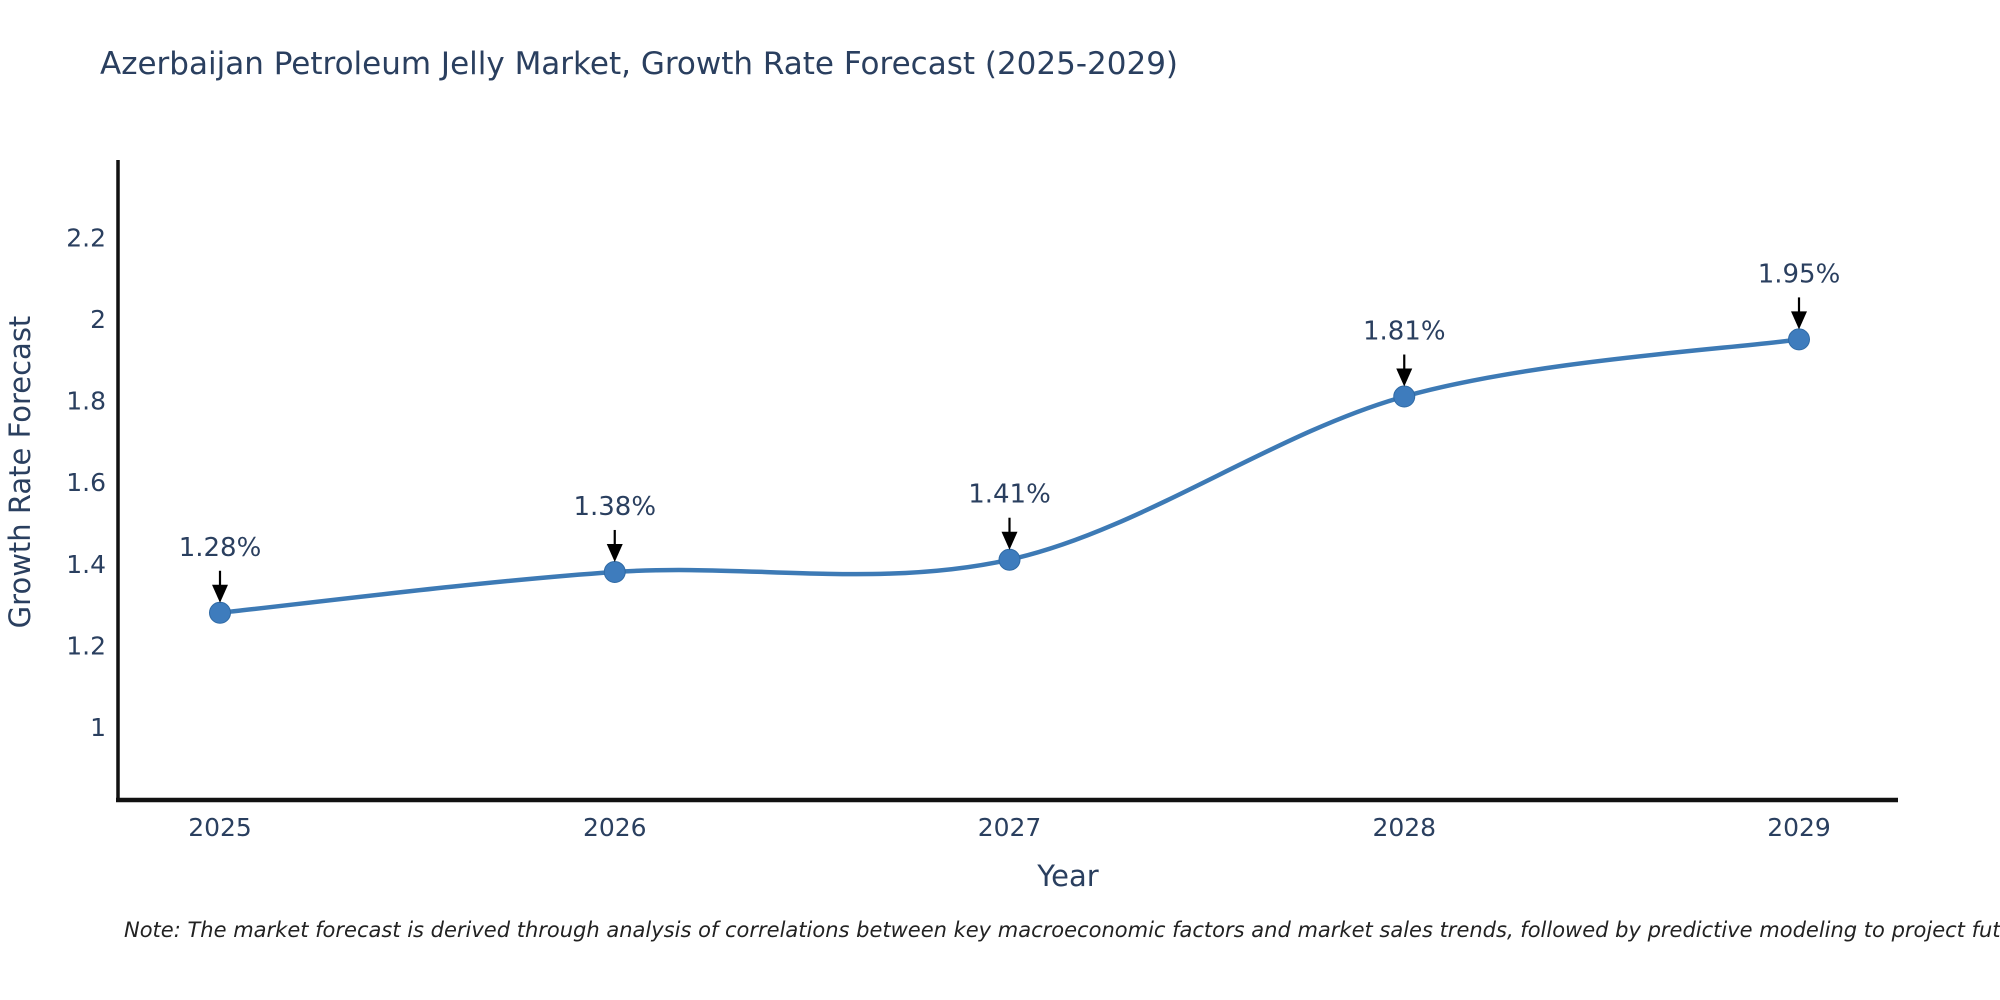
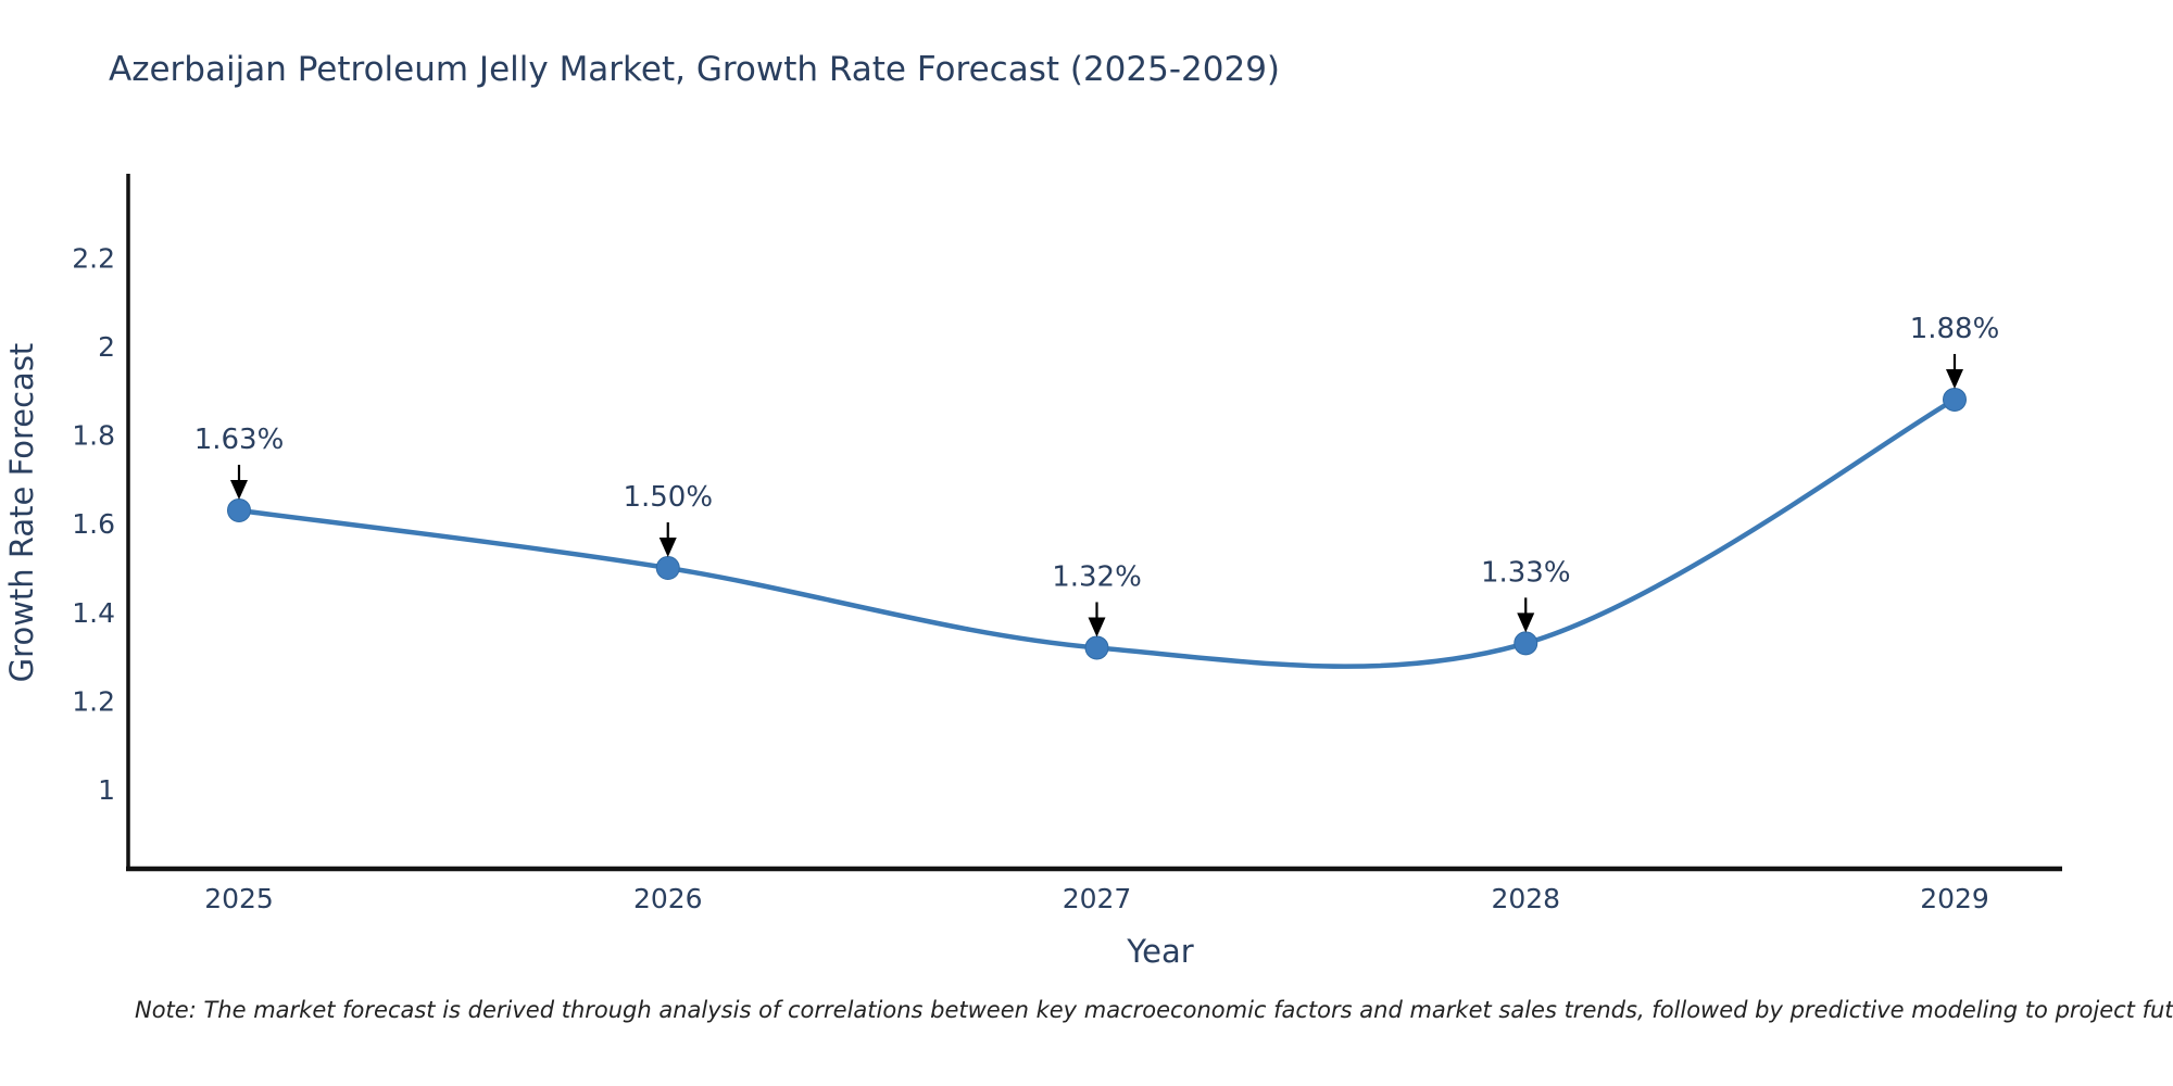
2025: 1.28% -> 1.63%
2026: 1.38% -> 1.50%
2027: 1.41% -> 1.32%
2028: 1.81% -> 1.33%
2029: 1.95% -> 1.88%
